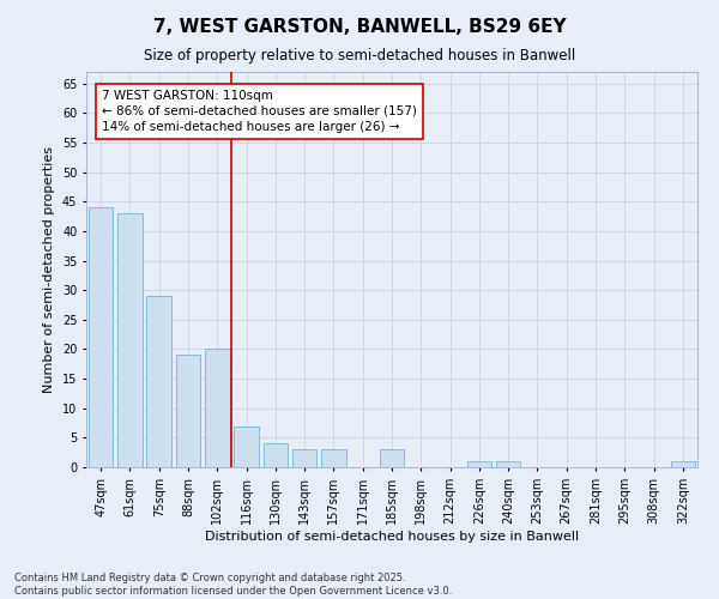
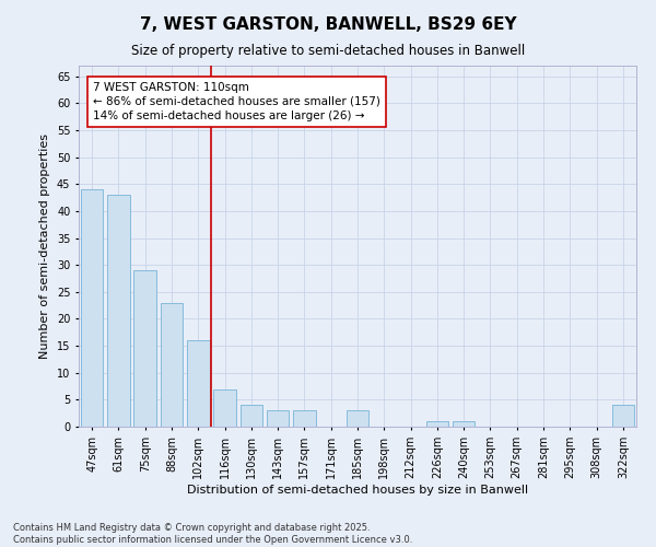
88sqm: 19 -> 23
102sqm: 20 -> 16
322sqm: 1 -> 4
